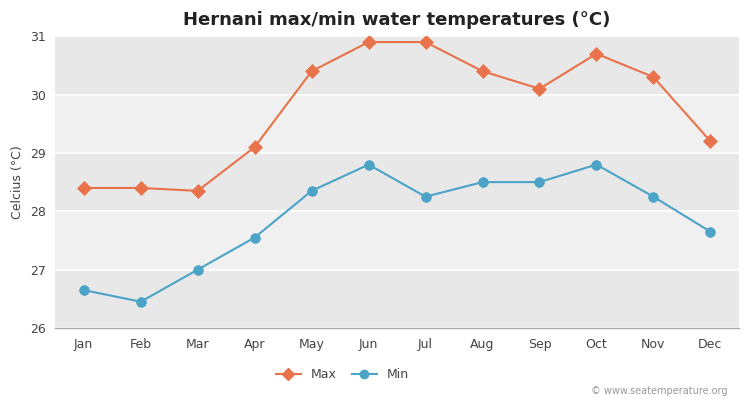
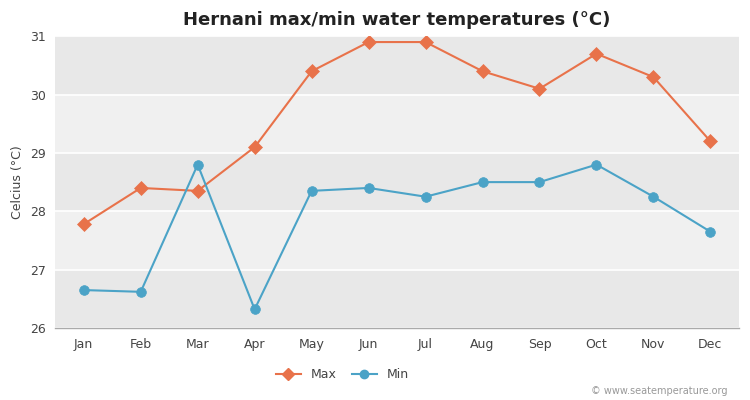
Max/Jan: 28.40 -> 27.78
Min/Feb: 26.45 -> 26.62
Min/Mar: 27.00 -> 28.80
Min/Apr: 27.55 -> 26.32
Min/Jun: 28.80 -> 28.40
